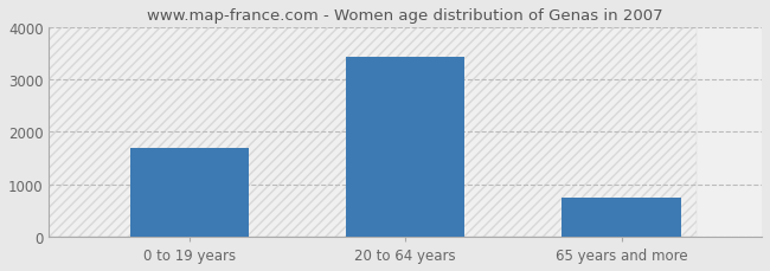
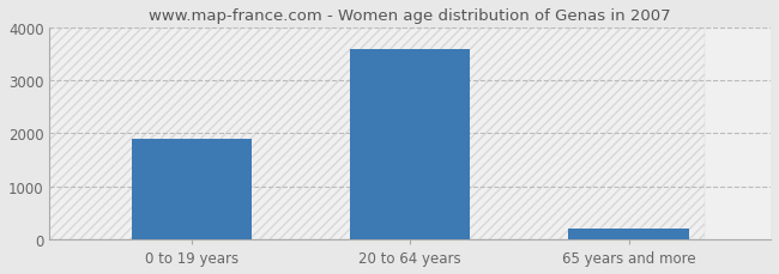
0 to 19 years: 1700 -> 1900
20 to 64 years: 3430 -> 3600
65 years and more: 750 -> 200
